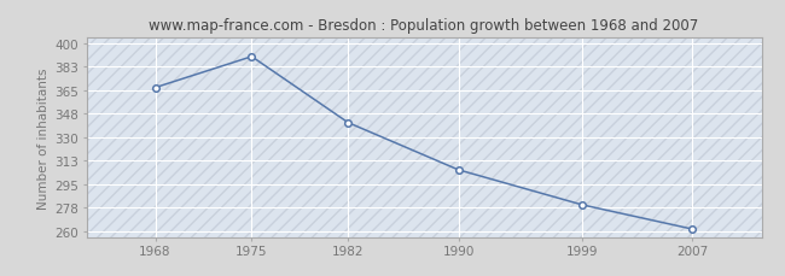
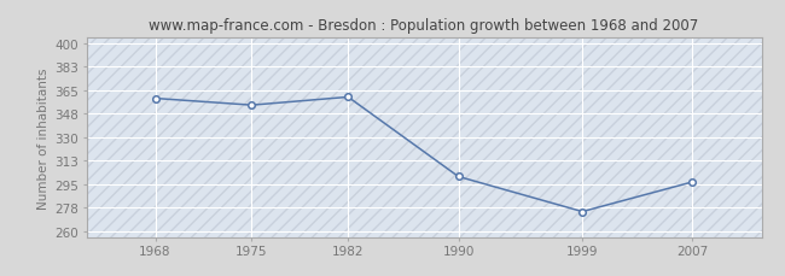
1968: 367 -> 359
1975: 390 -> 354
1982: 341 -> 360
1990: 306 -> 301
1999: 280 -> 275
2007: 262 -> 297
